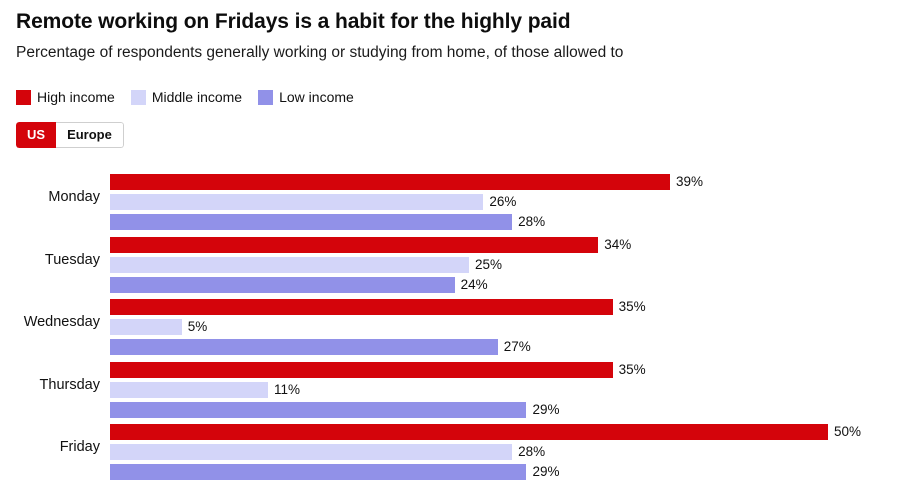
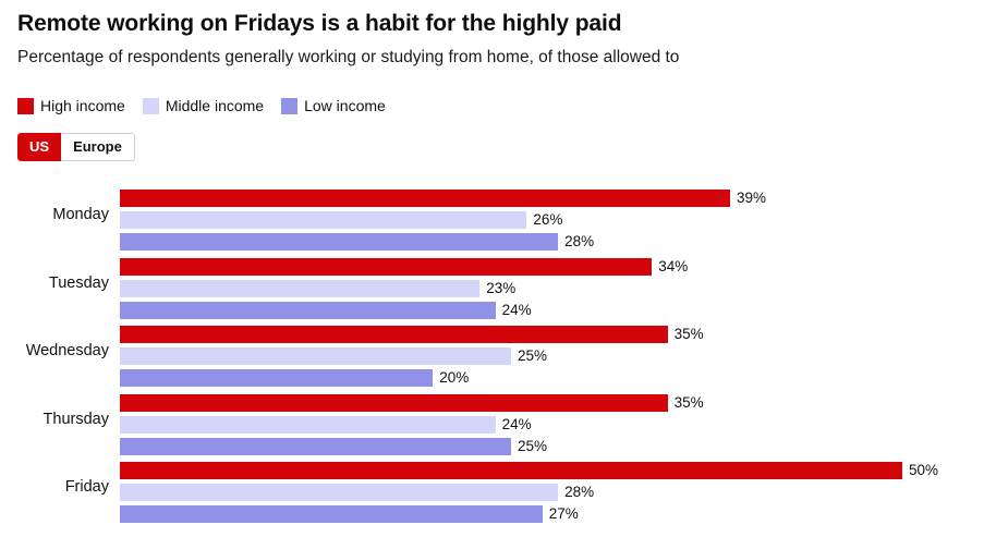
Middle income/Tuesday: 25% -> 23%
Middle income/Wednesday: 5% -> 25%
Low income/Wednesday: 27% -> 20%
Middle income/Thursday: 11% -> 24%
Low income/Thursday: 29% -> 25%
Low income/Friday: 29% -> 27%
